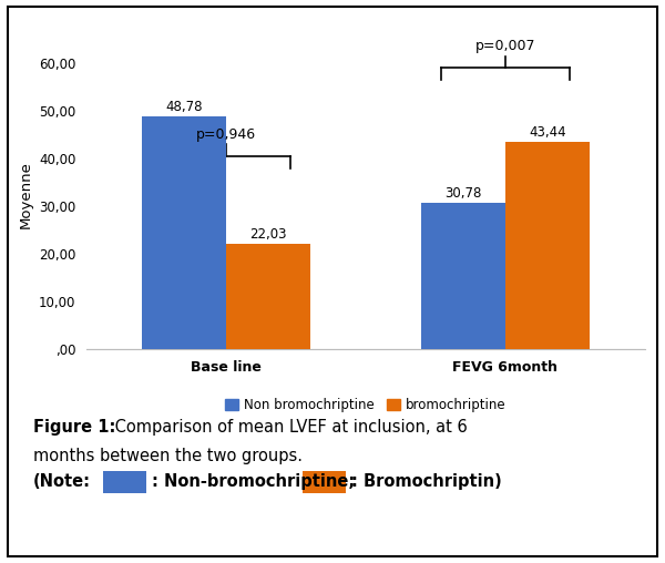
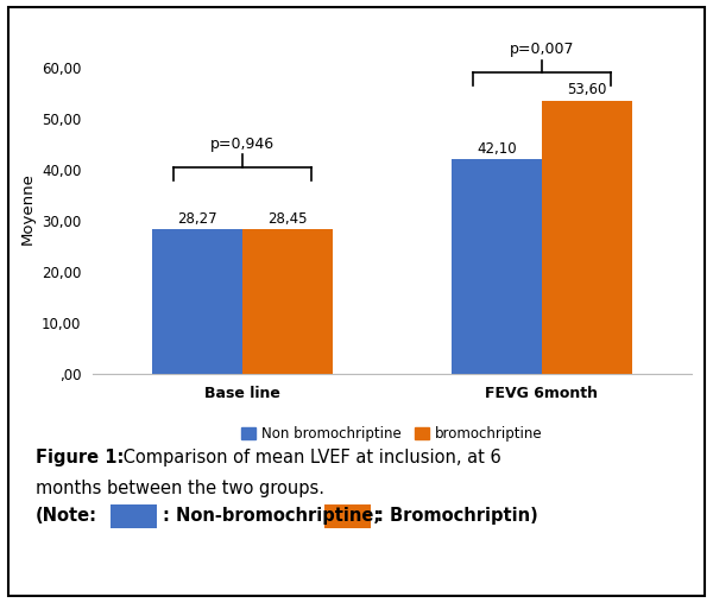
Non bromochriptine/Base line: 48,78 -> 28,27
bromochriptine/Base line: 22,03 -> 28,45
Non bromochriptine/FEVG 6month: 30,78 -> 42,10
bromochriptine/FEVG 6month: 43,44 -> 53,60
